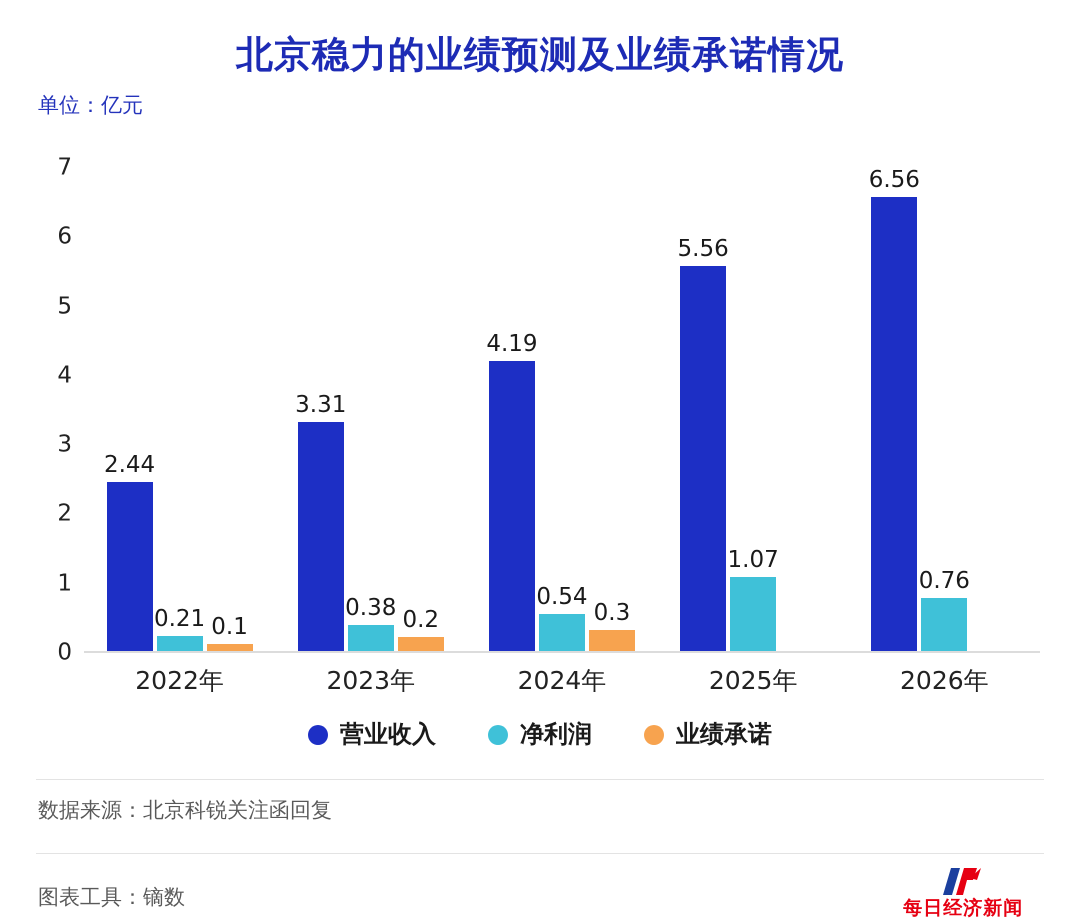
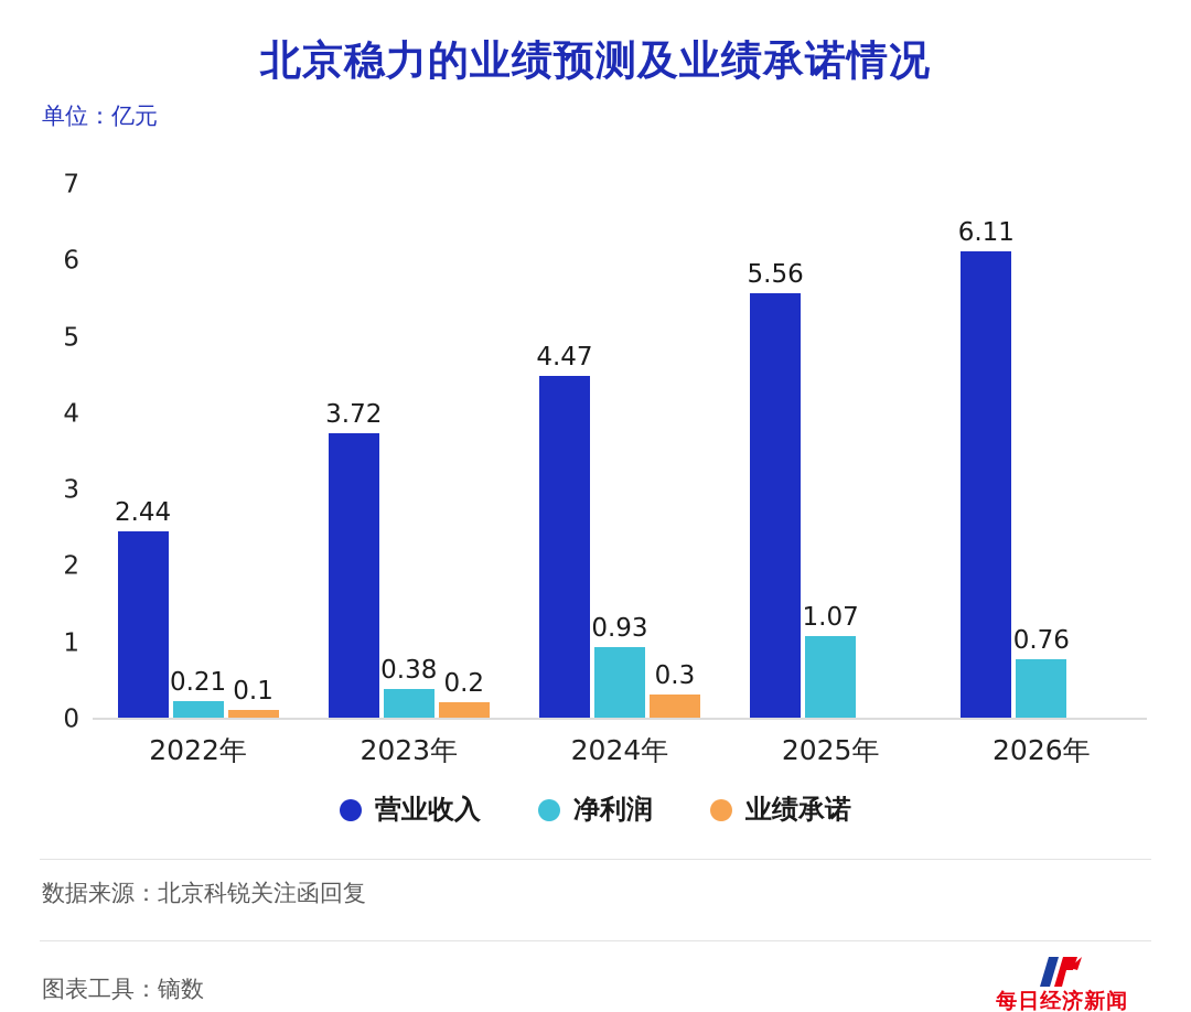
营业收入/2023年: 3.31 -> 3.72
营业收入/2024年: 4.19 -> 4.47
净利润/2024年: 0.54 -> 0.93
营业收入/2026年: 6.56 -> 6.11
